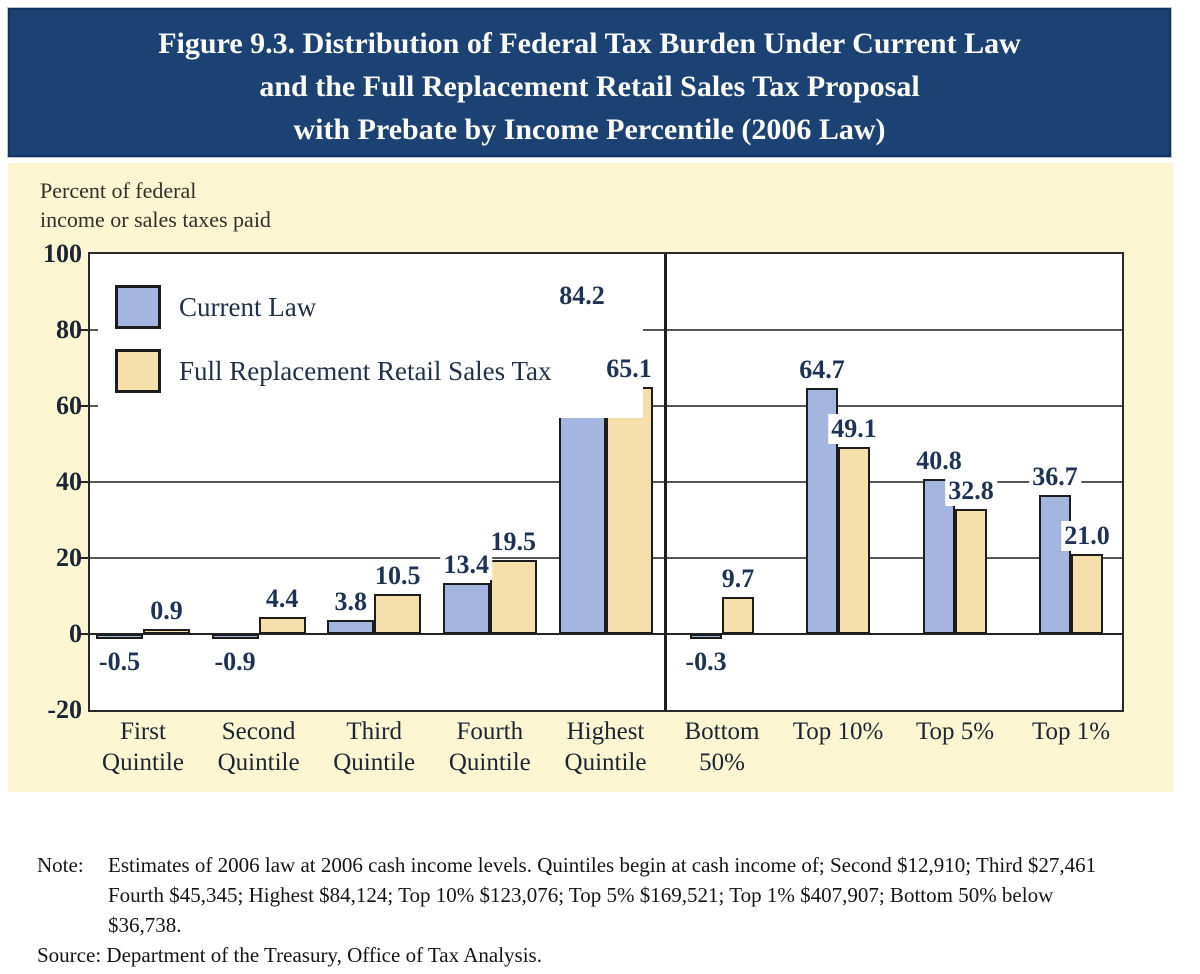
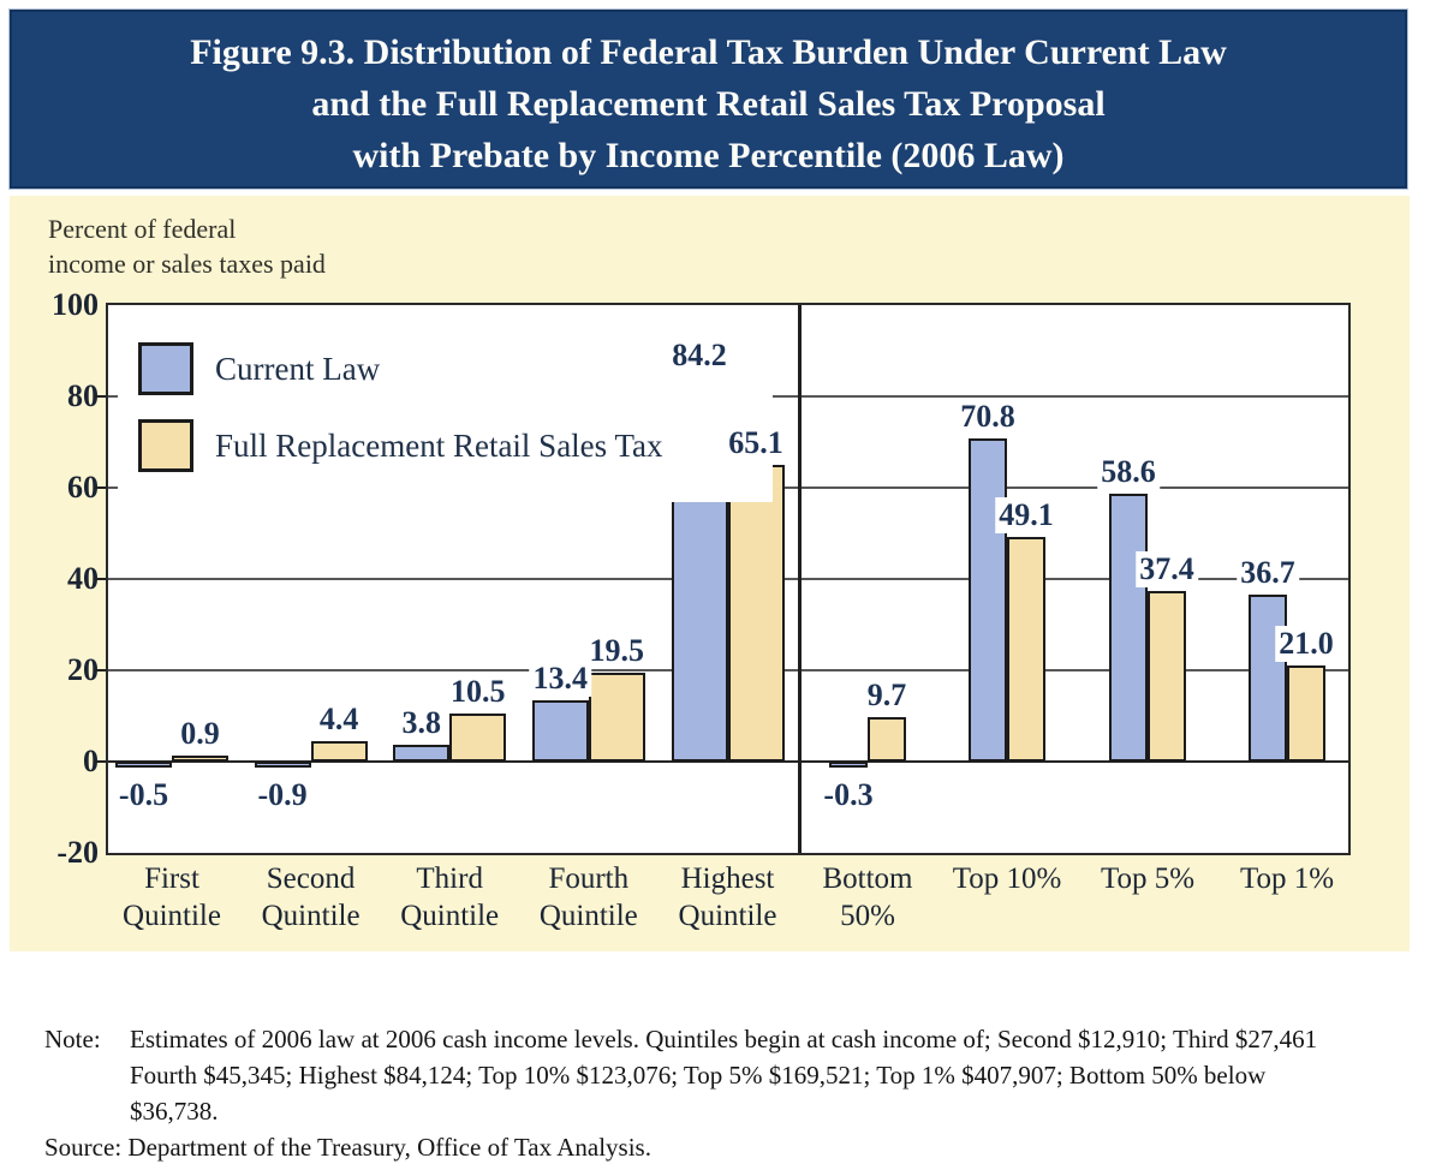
Current Law/Top 10%: 64.7 -> 70.8
Current Law/Top 5%: 40.8 -> 58.6
Full Replacement Retail Sales Tax/Top 5%: 32.8 -> 37.4
